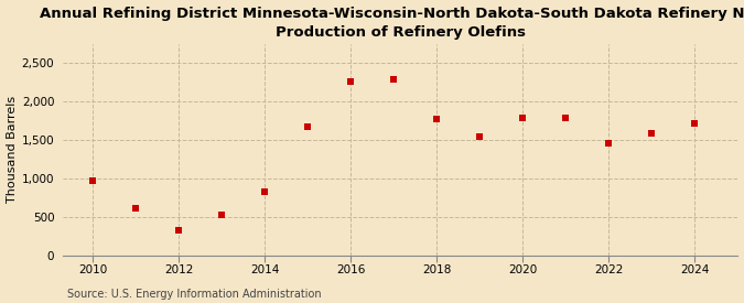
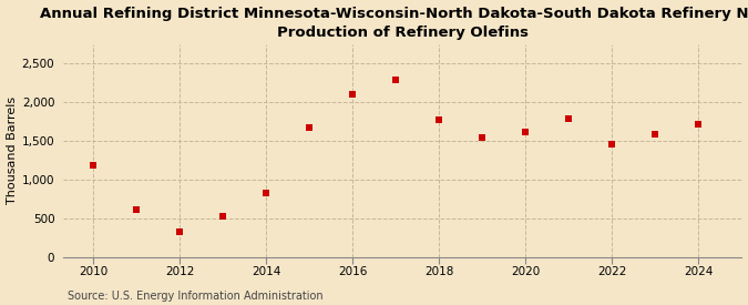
2010: 980 -> 1,180
2016: 2,250 -> 2,100
2020: 1,790 -> 1,620
